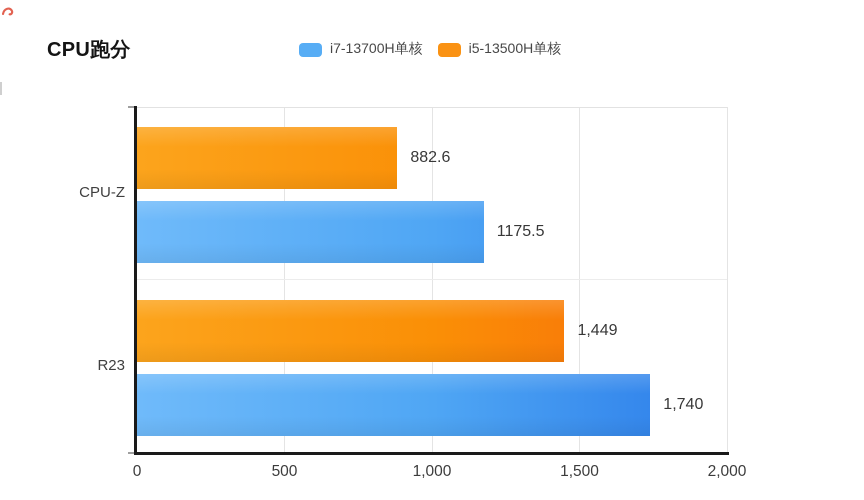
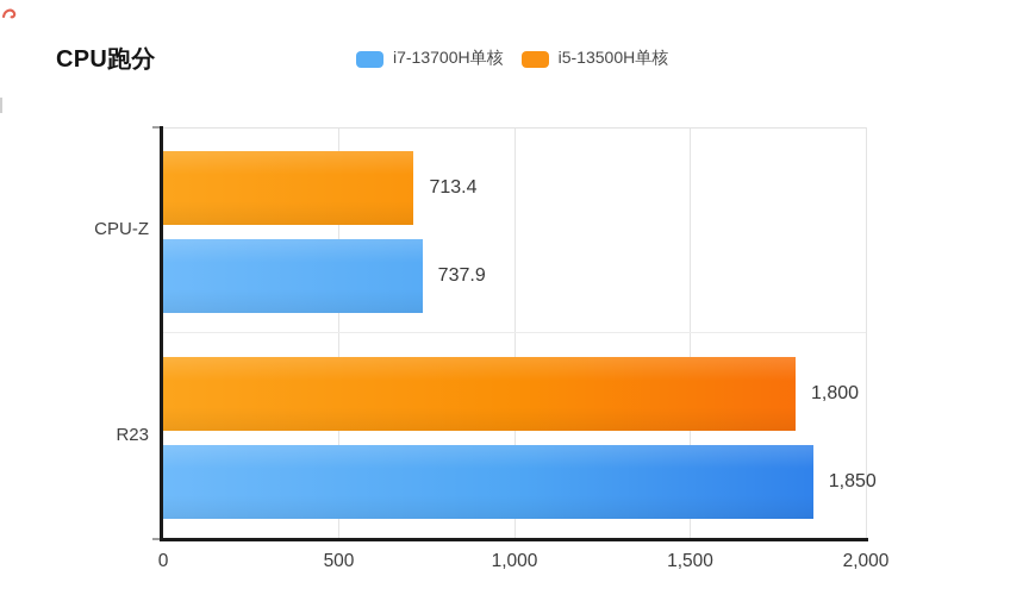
i7-13700H单核/CPU-Z: 1175.5 -> 737.9
i5-13500H单核/CPU-Z: 882.6 -> 713.4
i7-13700H单核/R23: 1,740 -> 1,850
i5-13500H单核/R23: 1,449 -> 1,800
